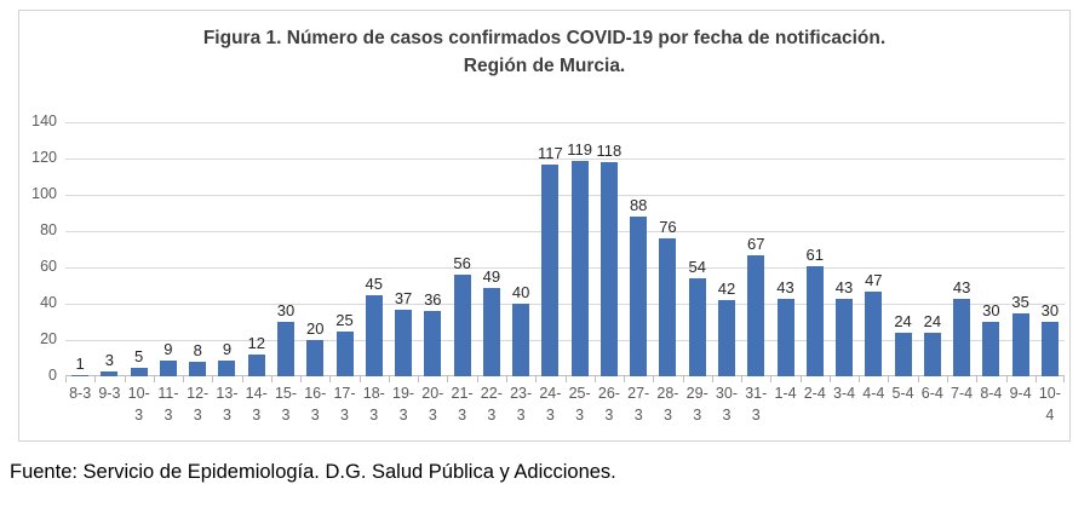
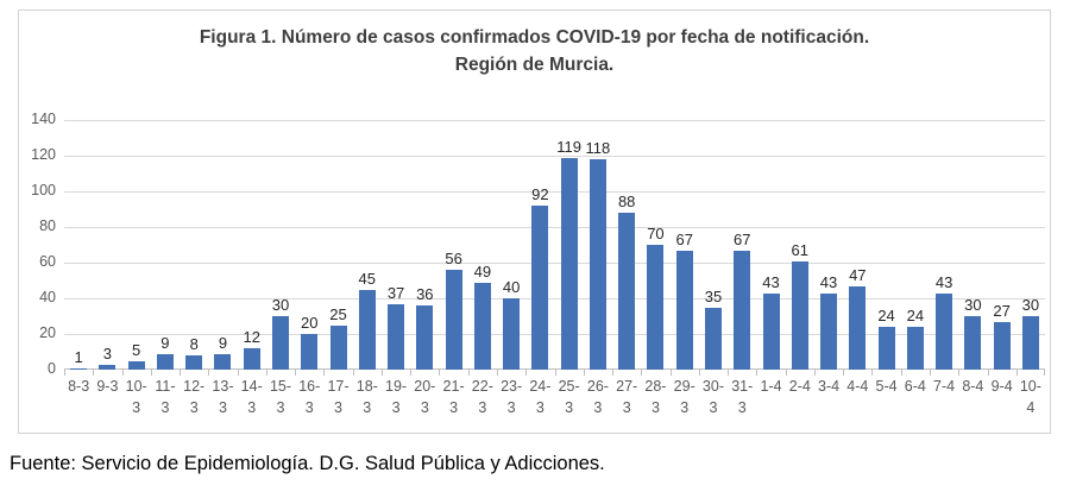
24-3: 117 -> 92
28-3: 76 -> 70
29-3: 54 -> 67
30-3: 42 -> 35
9-4: 35 -> 27
